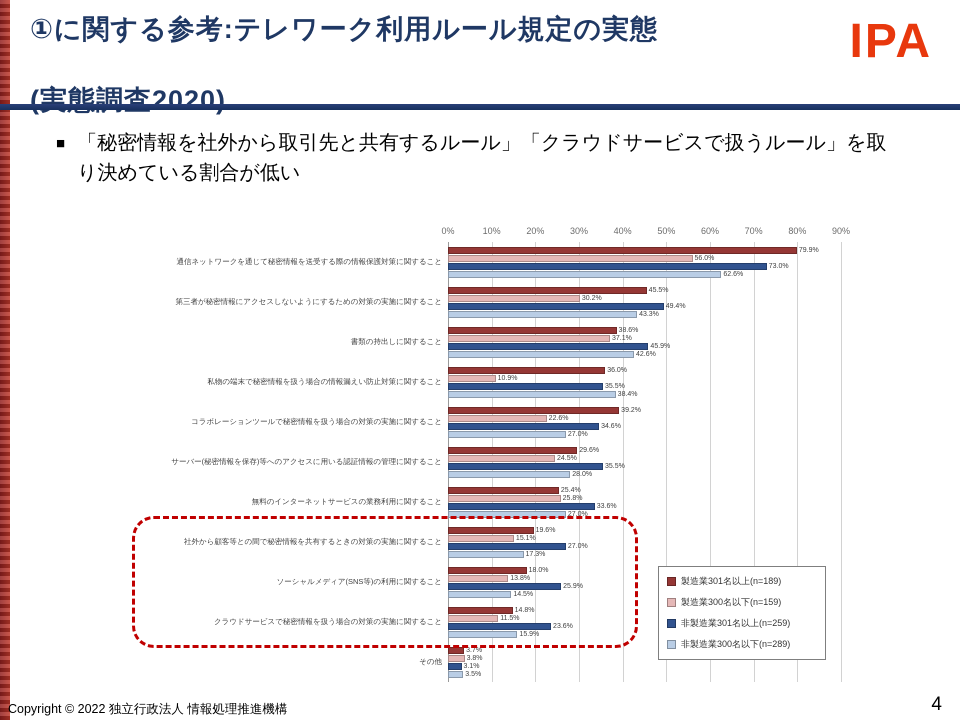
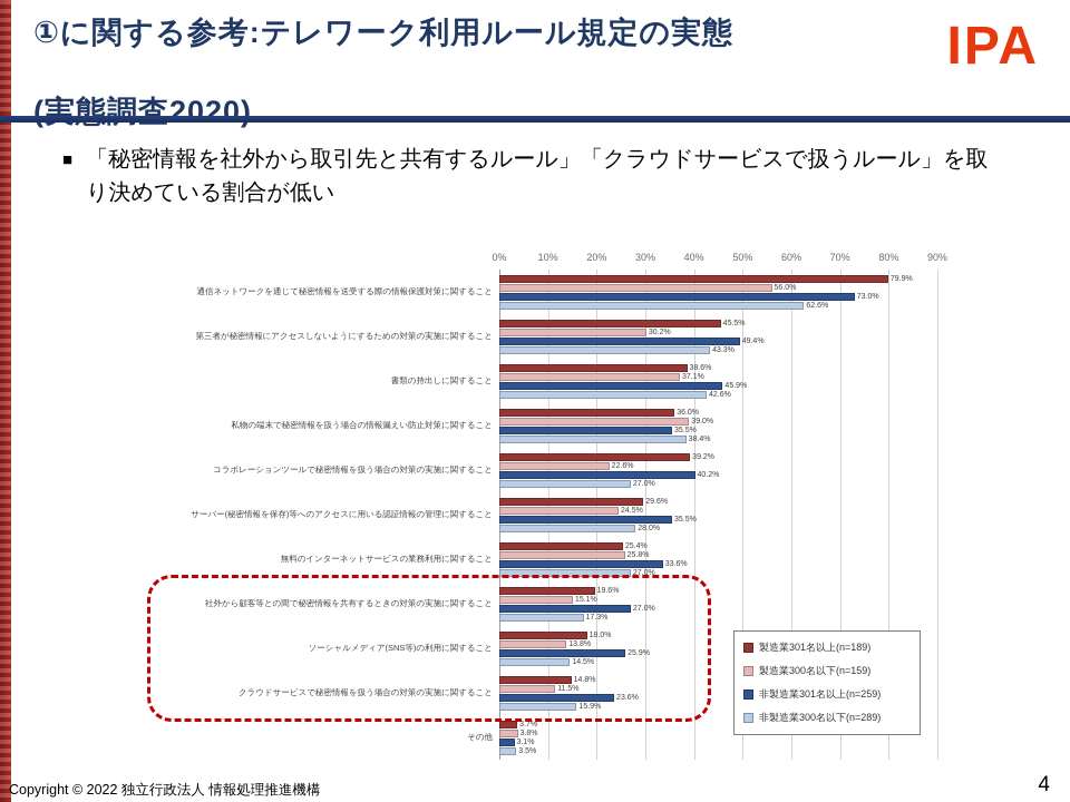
製造業300名以下(n=159)/私物の端末で秘密情報を扱う場合の情報漏えい防止対策に関すること: 10.9% -> 39.0%
非製造業301名以上(n=259)/コラボレーションツールで秘密情報を扱う場合の対策の実施に関すること: 34.6% -> 40.2%
